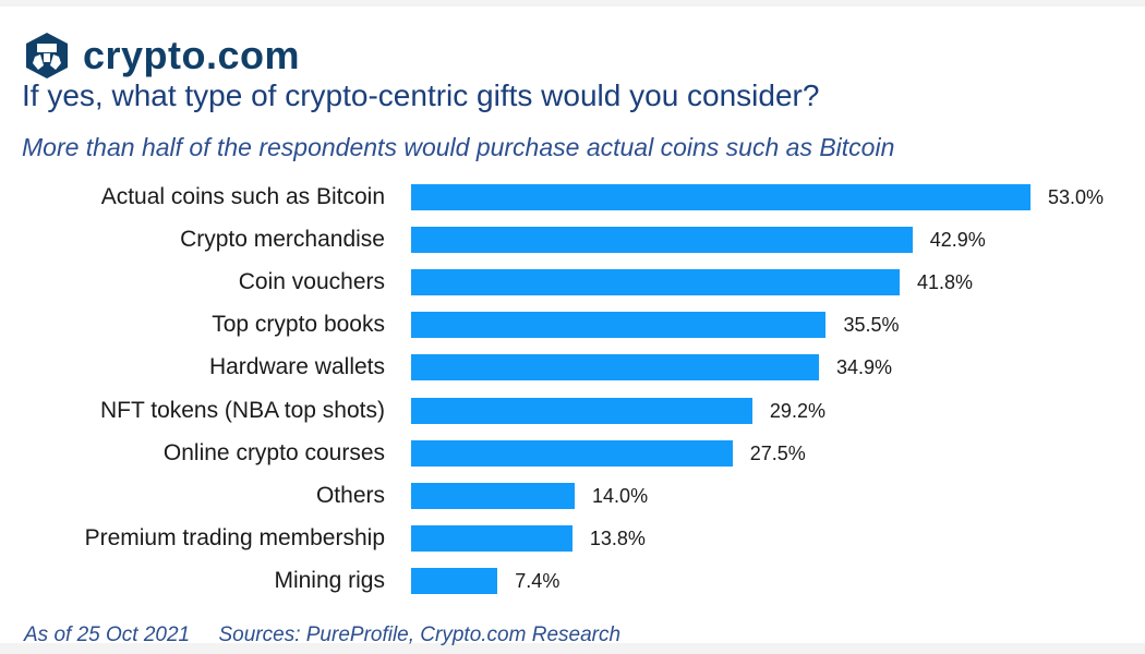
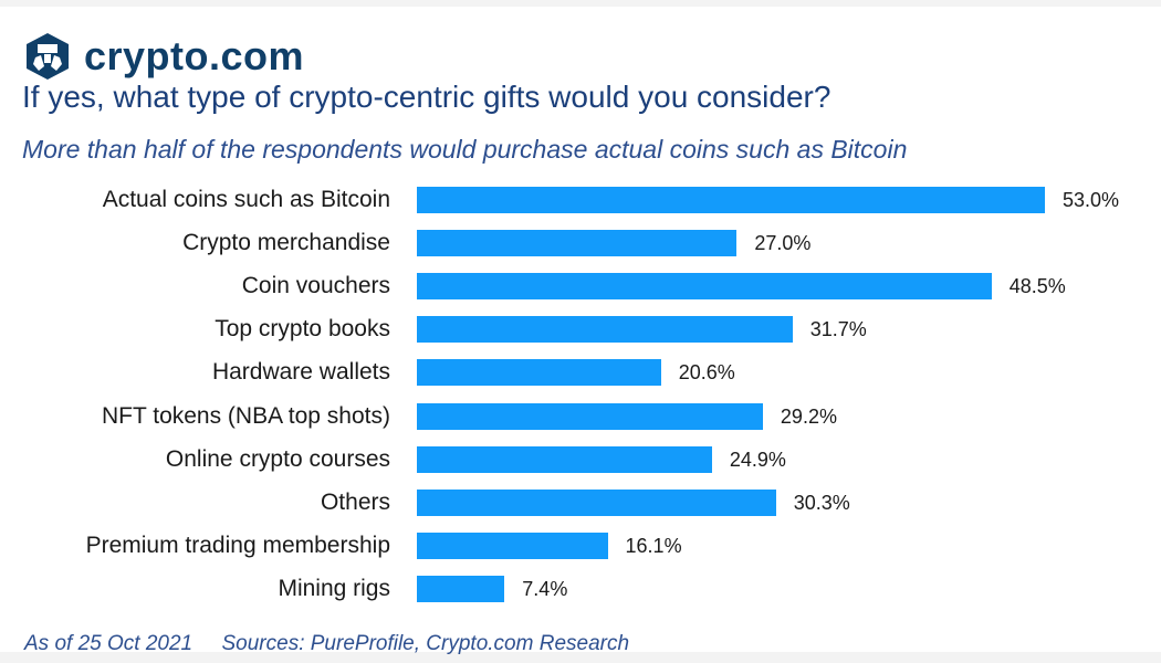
Crypto merchandise: 42.9% -> 27.0%
Coin vouchers: 41.8% -> 48.5%
Top crypto books: 35.5% -> 31.7%
Hardware wallets: 34.9% -> 20.6%
Online crypto courses: 27.5% -> 24.9%
Others: 14.0% -> 30.3%
Premium trading membership: 13.8% -> 16.1%
